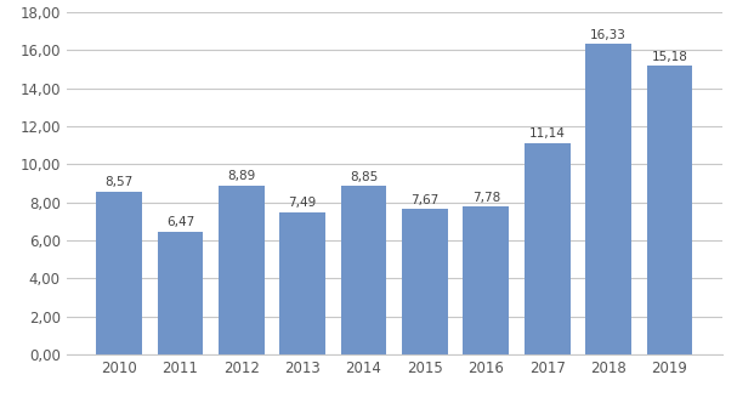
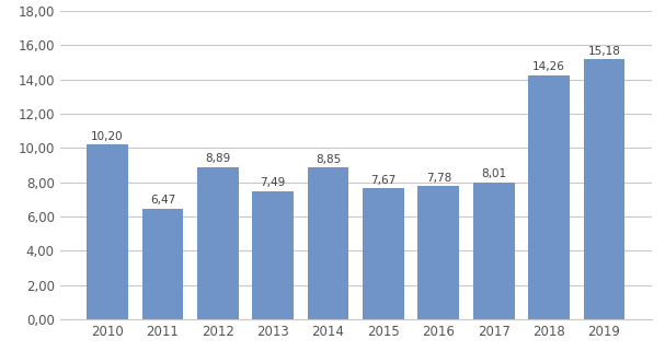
2010: 8,57 -> 10,20
2017: 11,14 -> 8,01
2018: 16,33 -> 14,26
